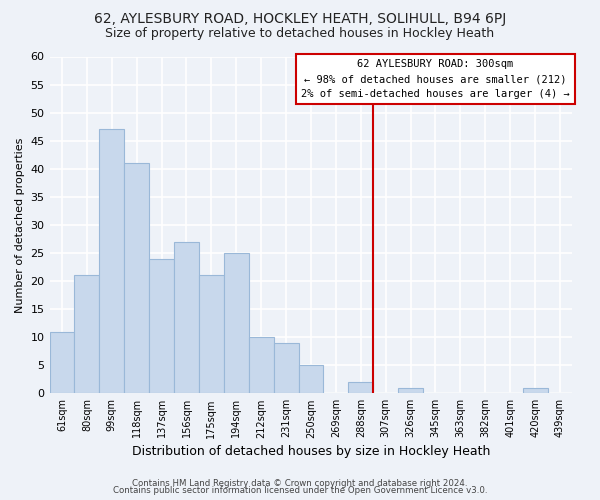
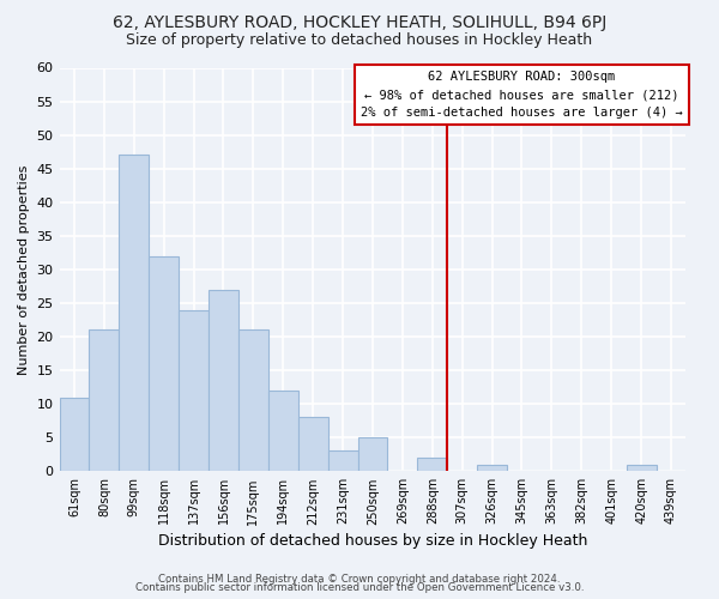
118sqm: 41 -> 32
194sqm: 25 -> 12
212sqm: 10 -> 8
231sqm: 9 -> 3
